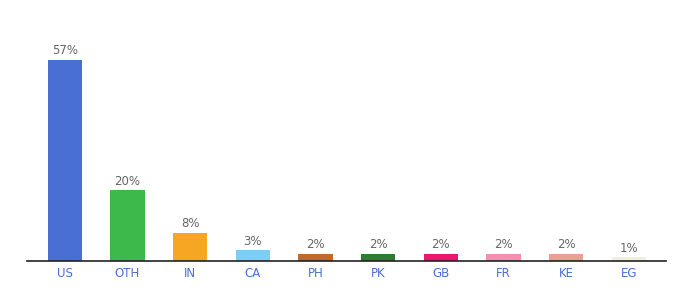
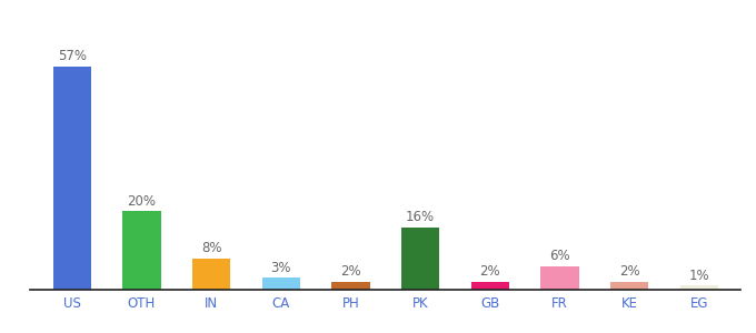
PK: 2% -> 16%
FR: 2% -> 6%
